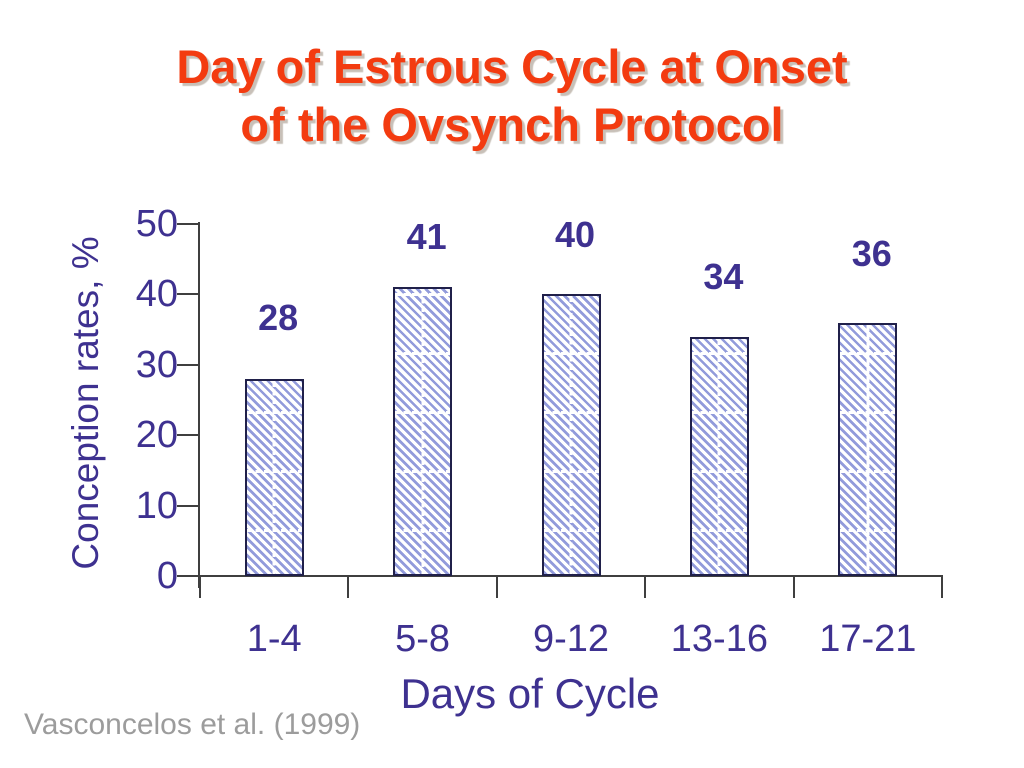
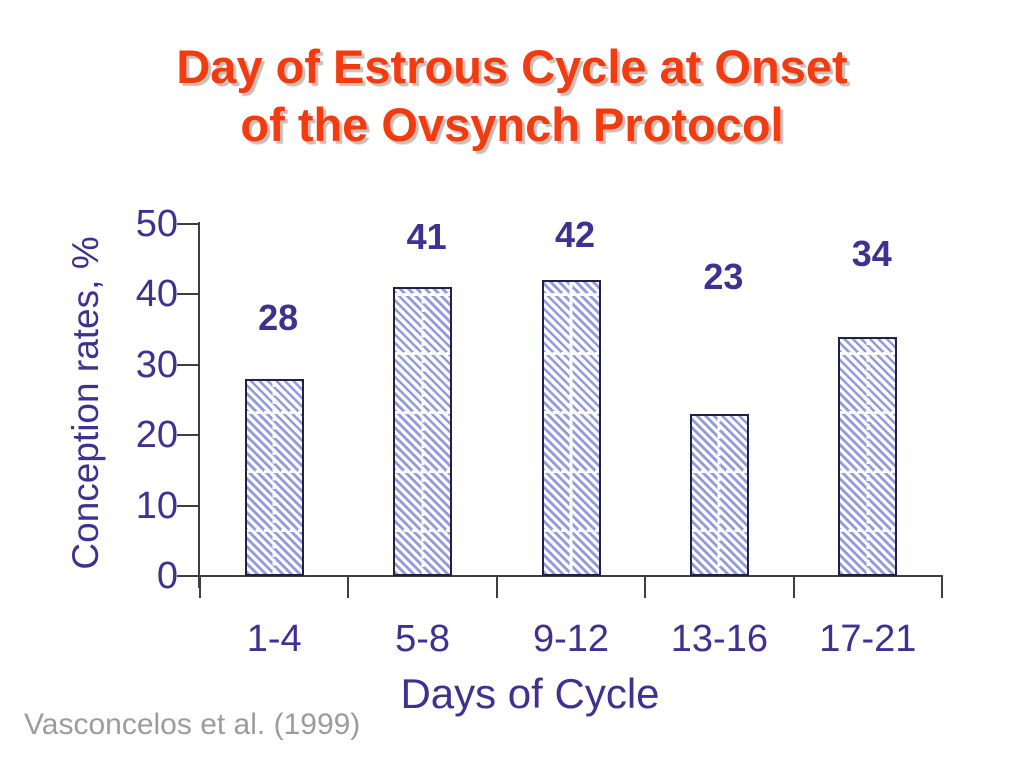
9-12: 40 -> 42
13-16: 34 -> 23
17-21: 36 -> 34
